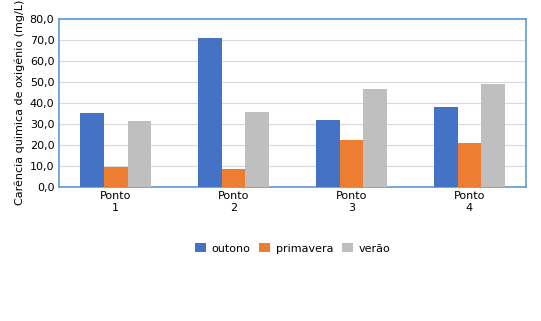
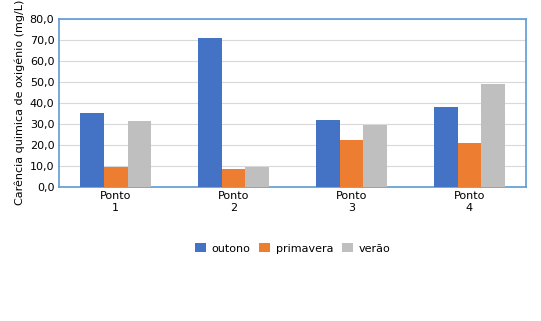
verão/Ponto 2: 35,5 -> 9,5
verão/Ponto 3: 46,5 -> 29,5
